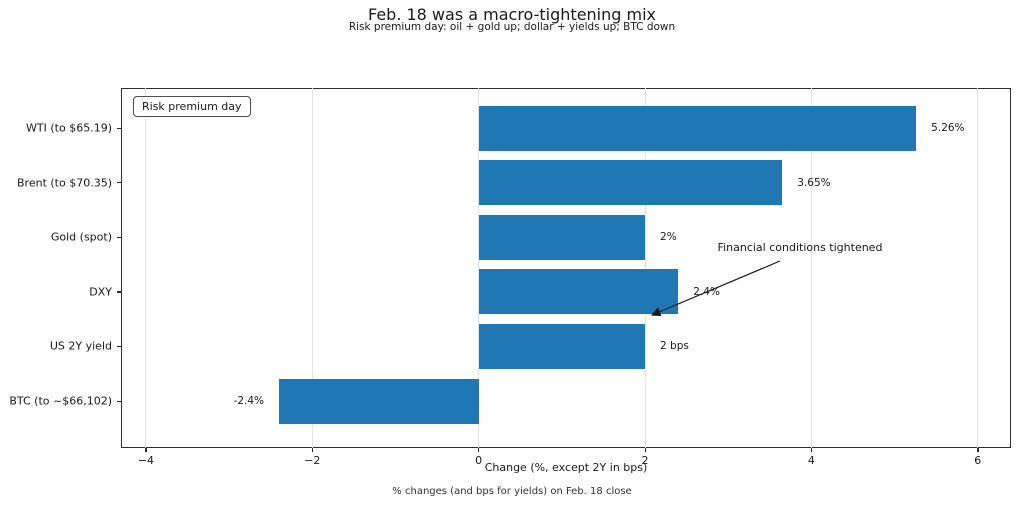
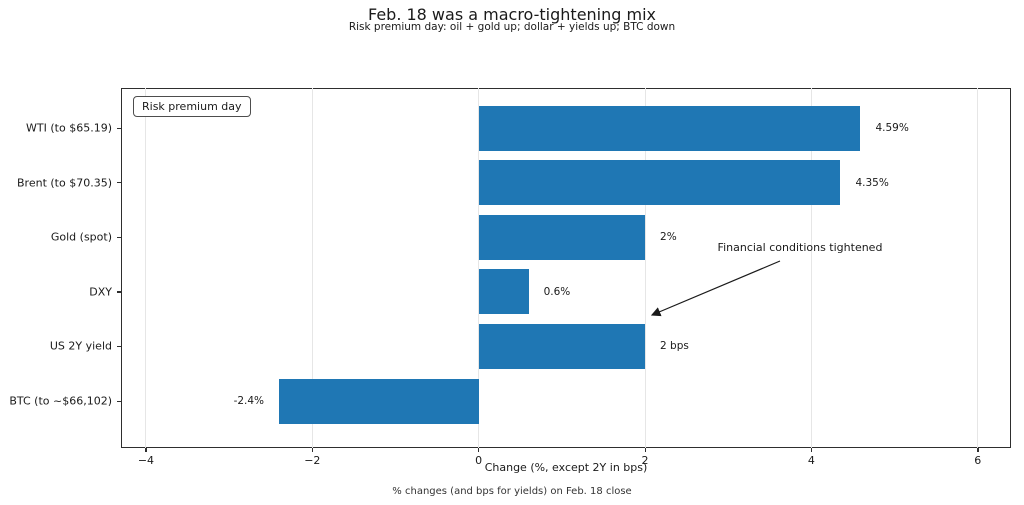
WTI (to $65.19): 5.26% -> 4.59%
Brent (to $70.35): 3.65% -> 4.35%
DXY: 2.4% -> 0.6%
